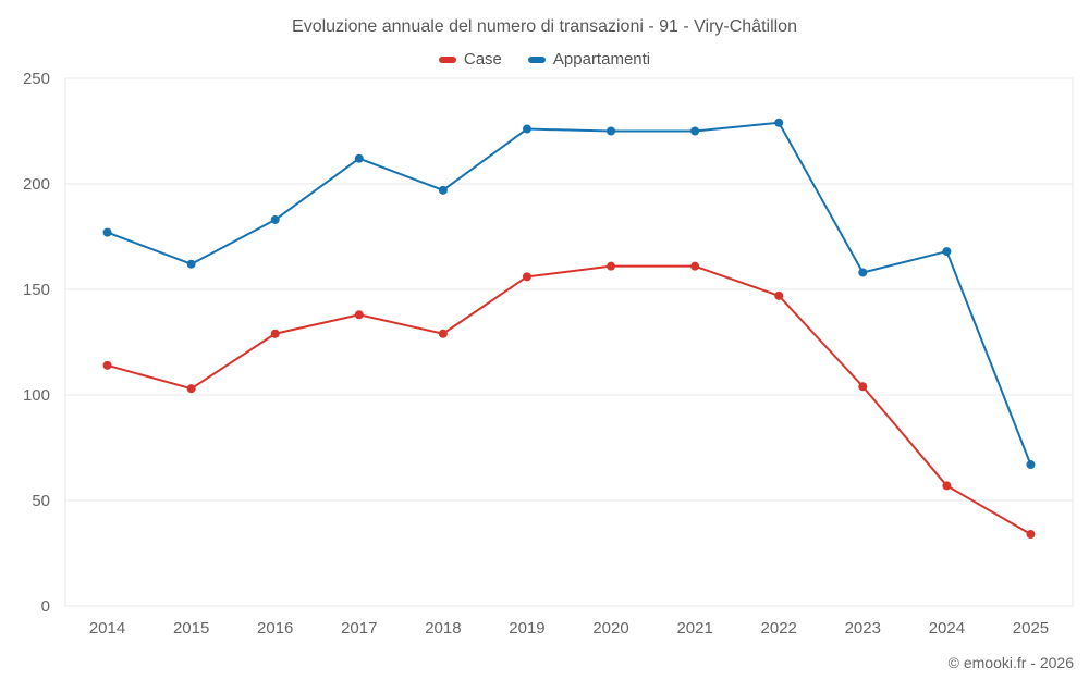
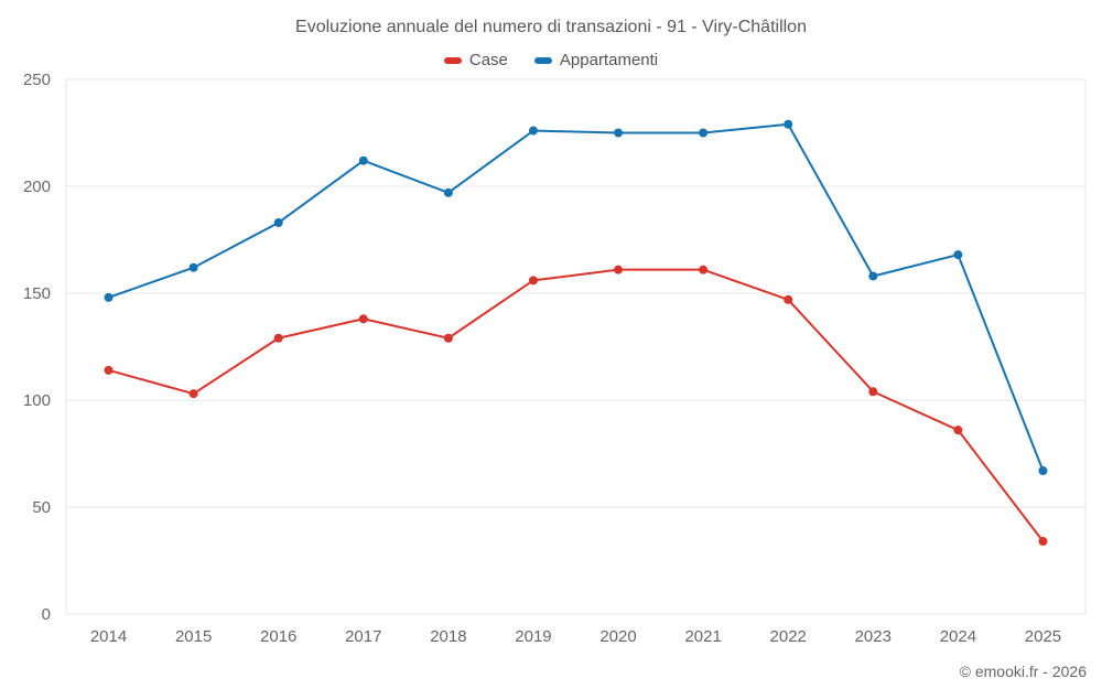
Appartamenti/2014: 177 -> 148
Case/2024: 57 -> 86
